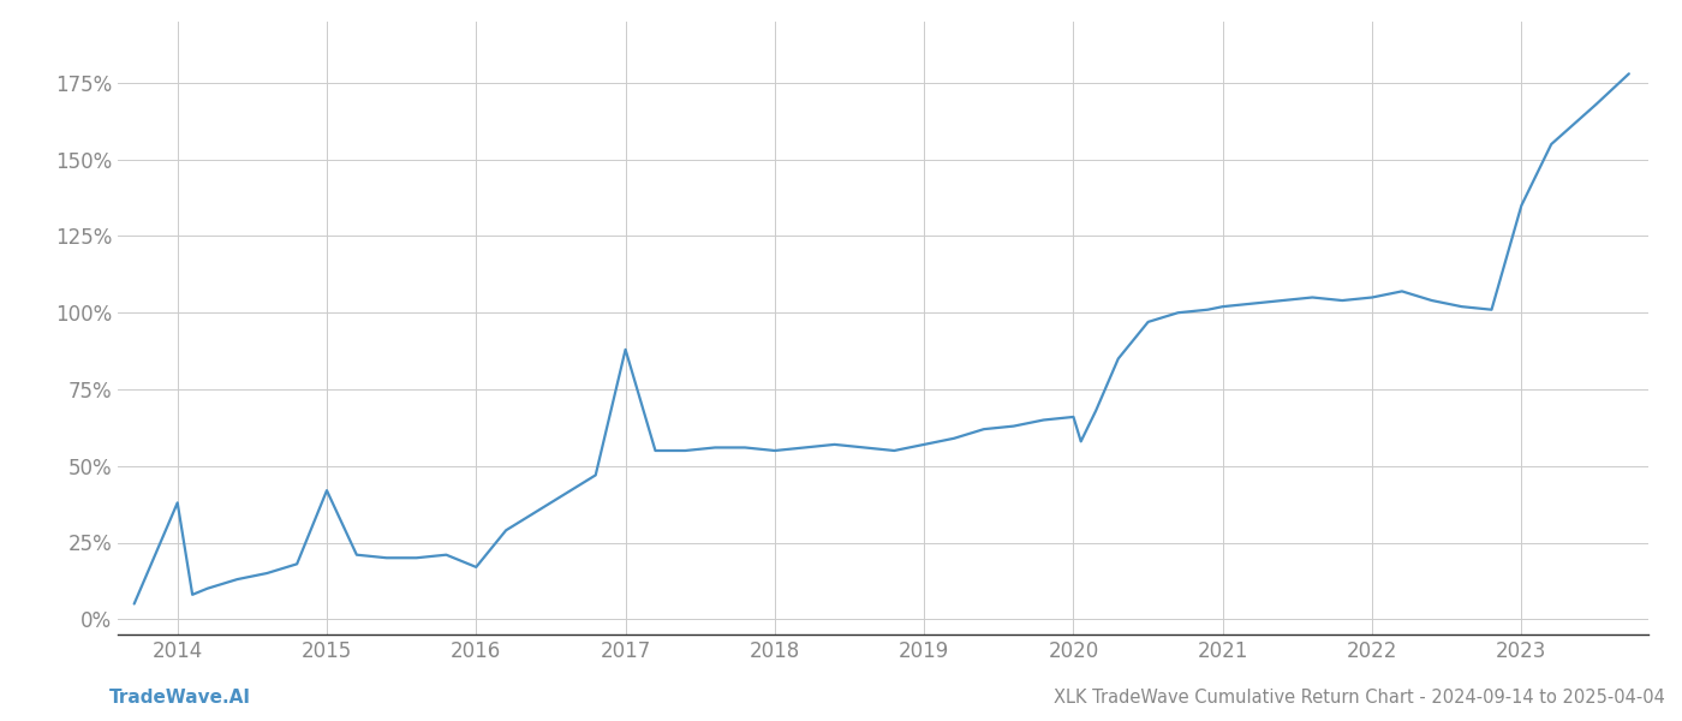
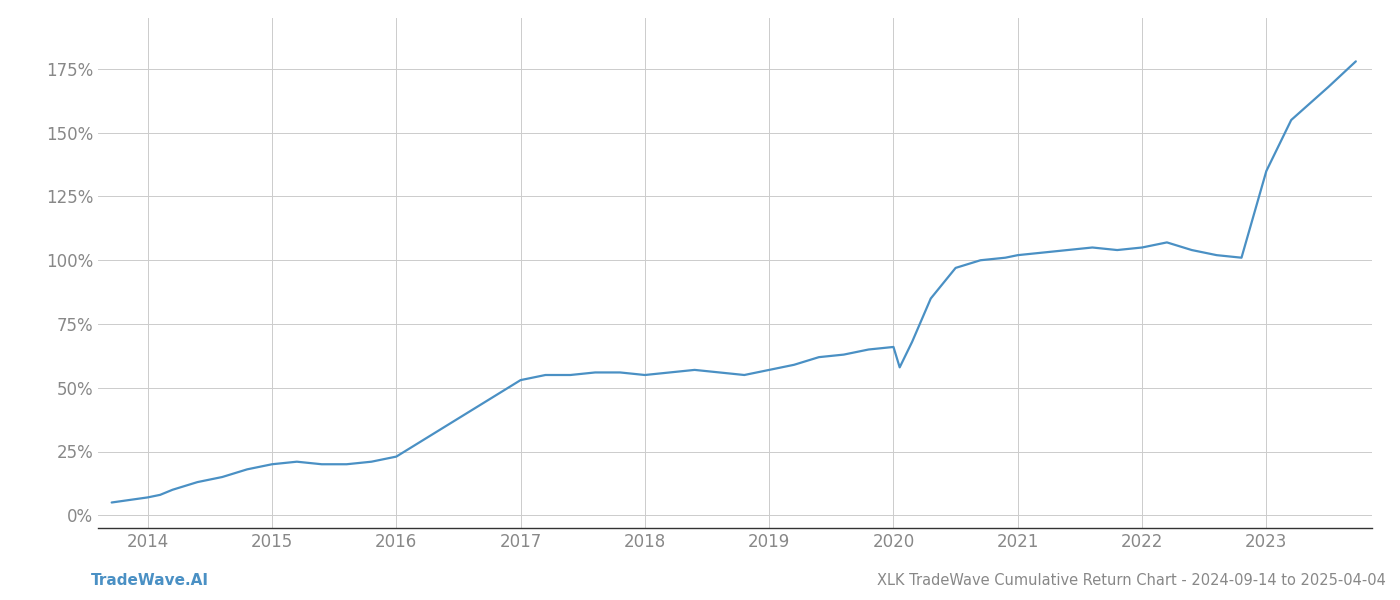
2014: 38% -> 7%
2015: 42% -> 20%
2016: 17% -> 23%
2017: 88% -> 53%
